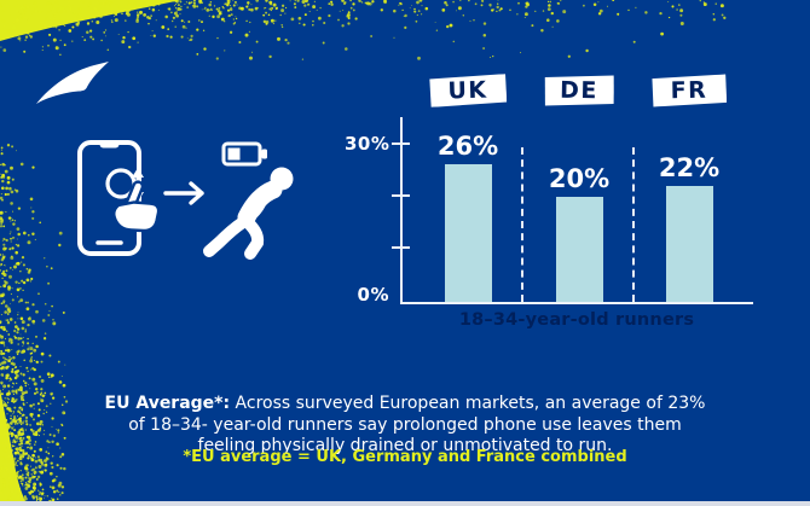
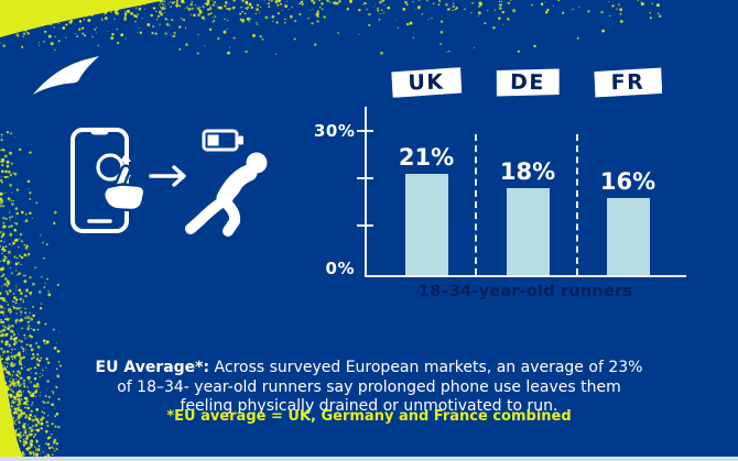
UK: 26% -> 21%
DE: 20% -> 18%
FR: 22% -> 16%
